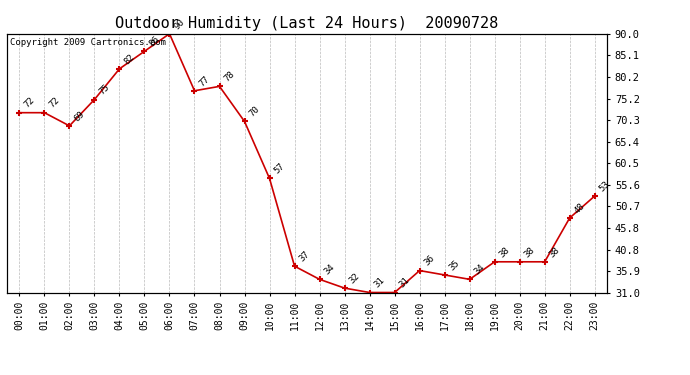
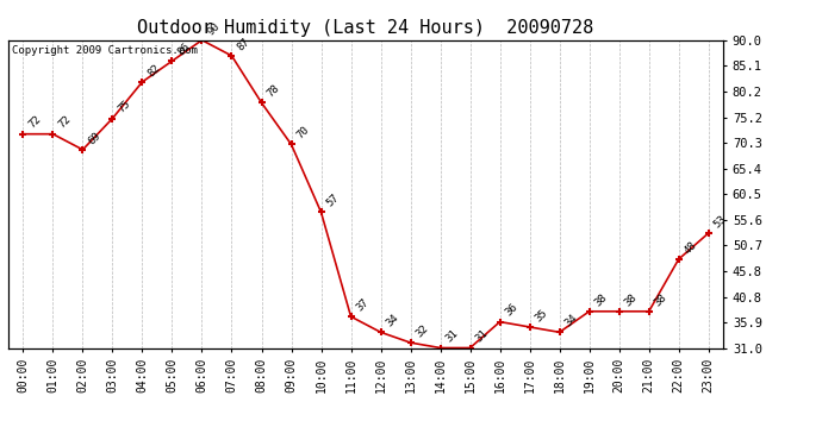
07:00: 77 -> 87
